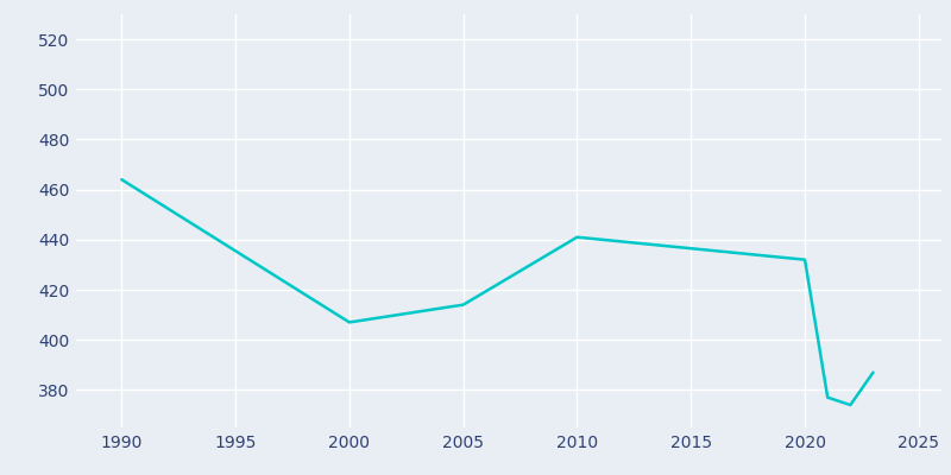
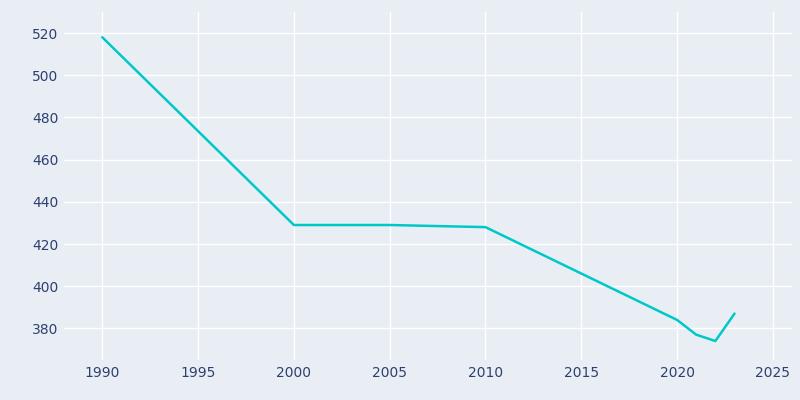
1990: 464 -> 518
2000: 407 -> 429
2005: 414 -> 429
2010: 441 -> 428
2020: 432 -> 384
